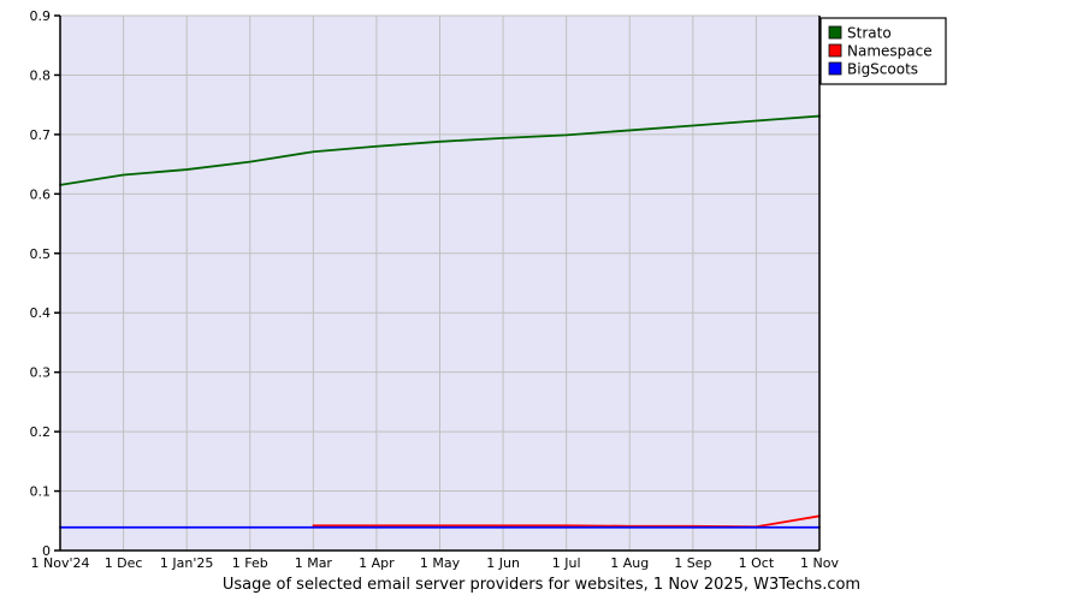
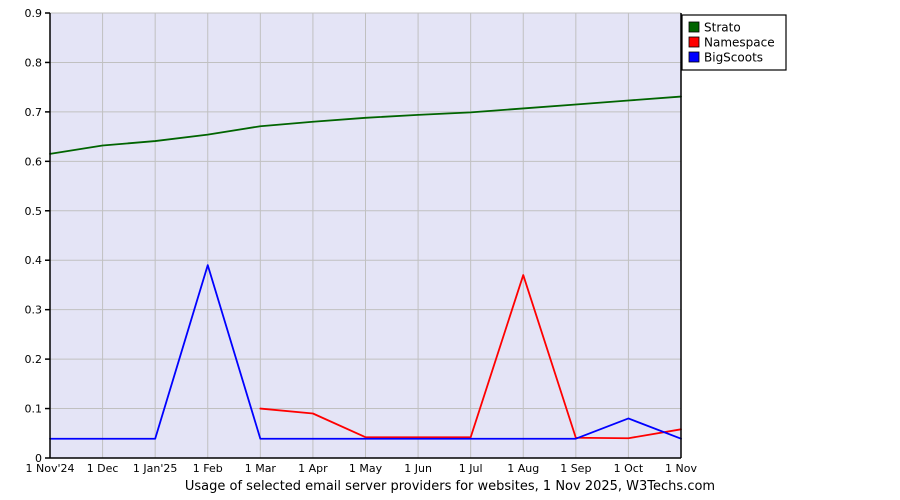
BigScoots/1 Feb: 0.04 -> 0.39
Namespace/1 Mar: 0.04 -> 0.10
Namespace/1 Apr: 0.04 -> 0.09
Namespace/1 Aug: 0.04 -> 0.37
BigScoots/1 Oct: 0.04 -> 0.08
